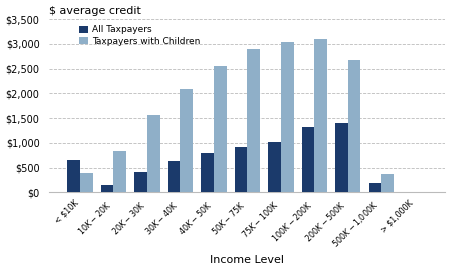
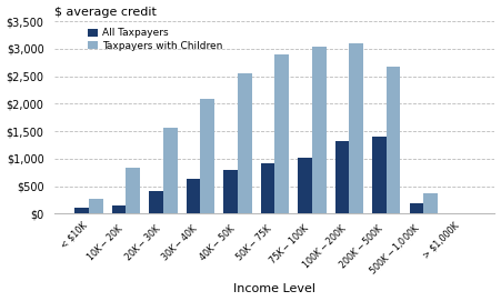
All Taxpayers/< $10K: $650 -> $110
Taxpayers with Children/< $10K: $400 -> $260
